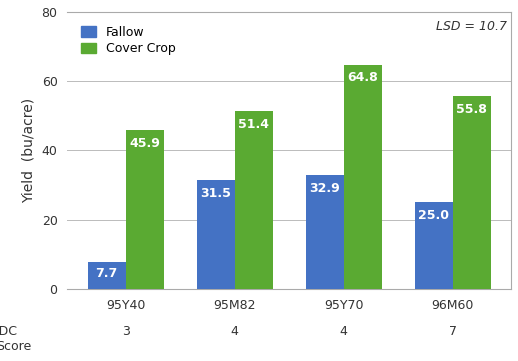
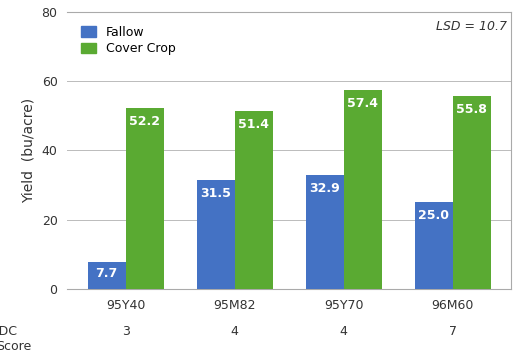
Cover Crop/95Y40: 45.9 -> 52.2
Cover Crop/95Y70: 64.8 -> 57.4
